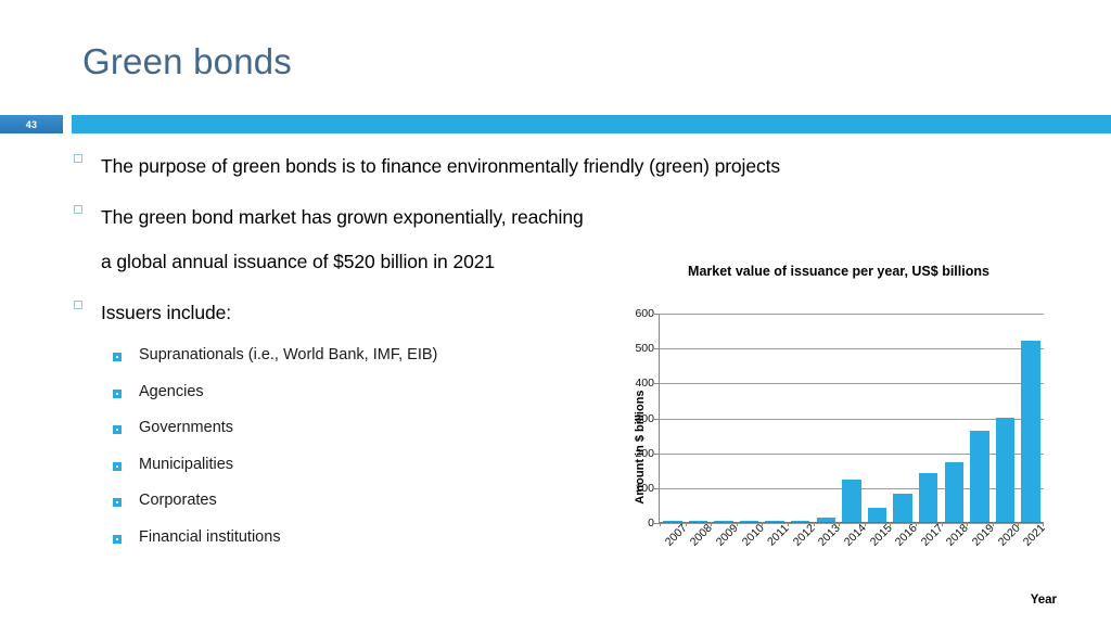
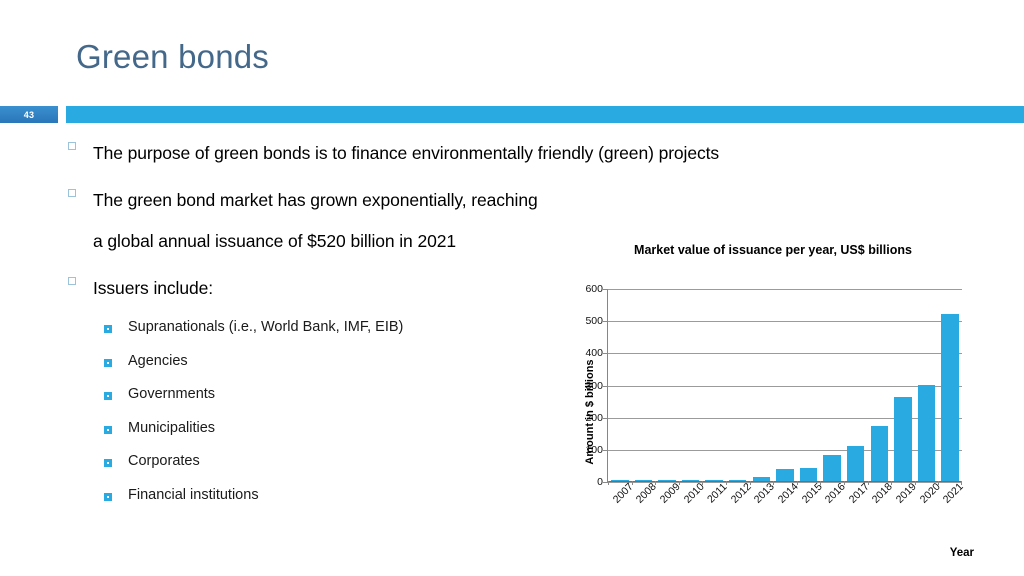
2014: 120 -> 40
2017: 140 -> 110
